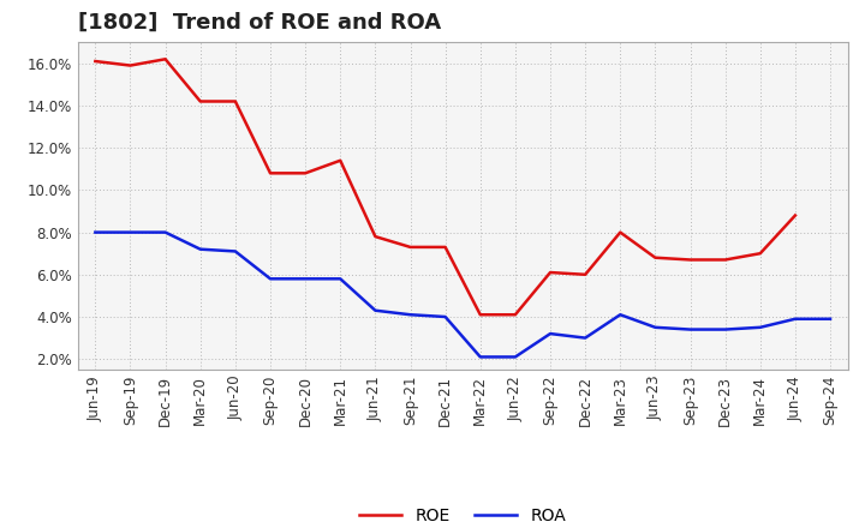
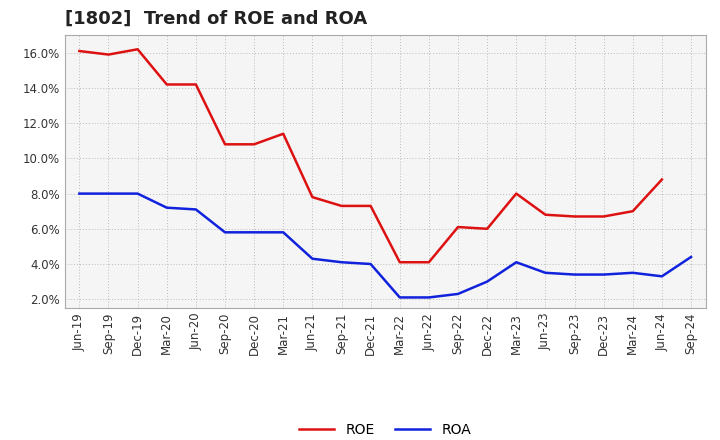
ROA/Sep-22: 3.2% -> 2.3%
ROA/Jun-24: 3.9% -> 3.3%
ROA/Sep-24: 3.9% -> 4.4%
